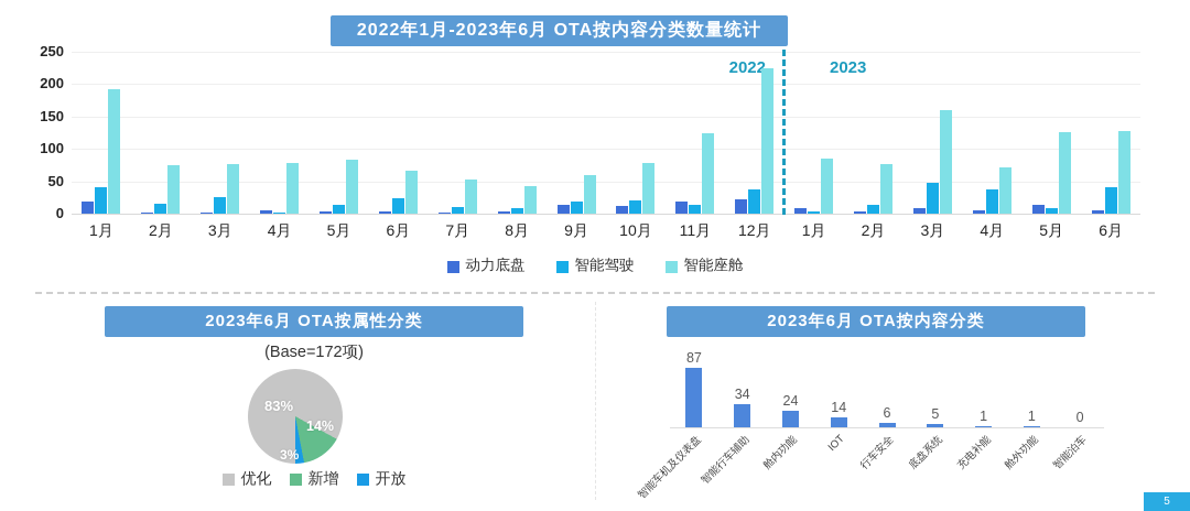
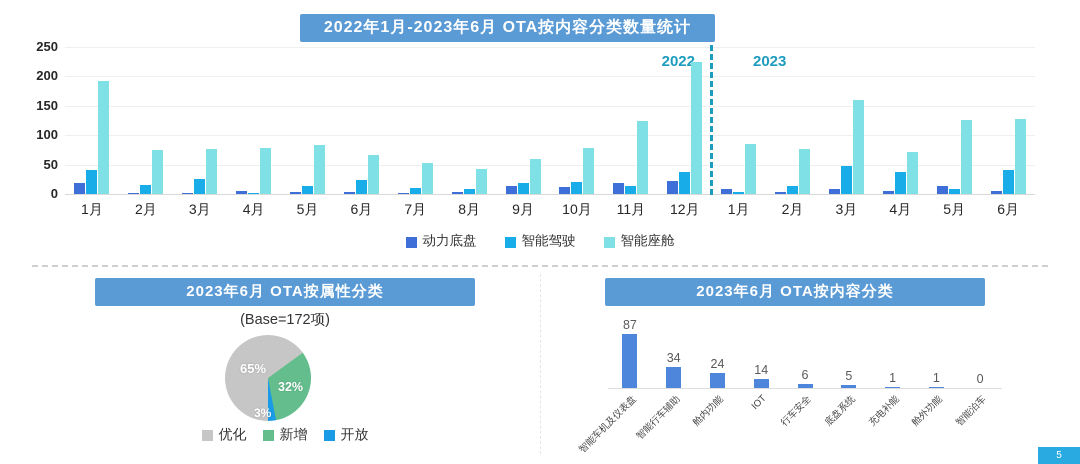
2023年6月 OTA按属性分类/优化: 83% -> 65%
2023年6月 OTA按属性分类/新增: 14% -> 32%
